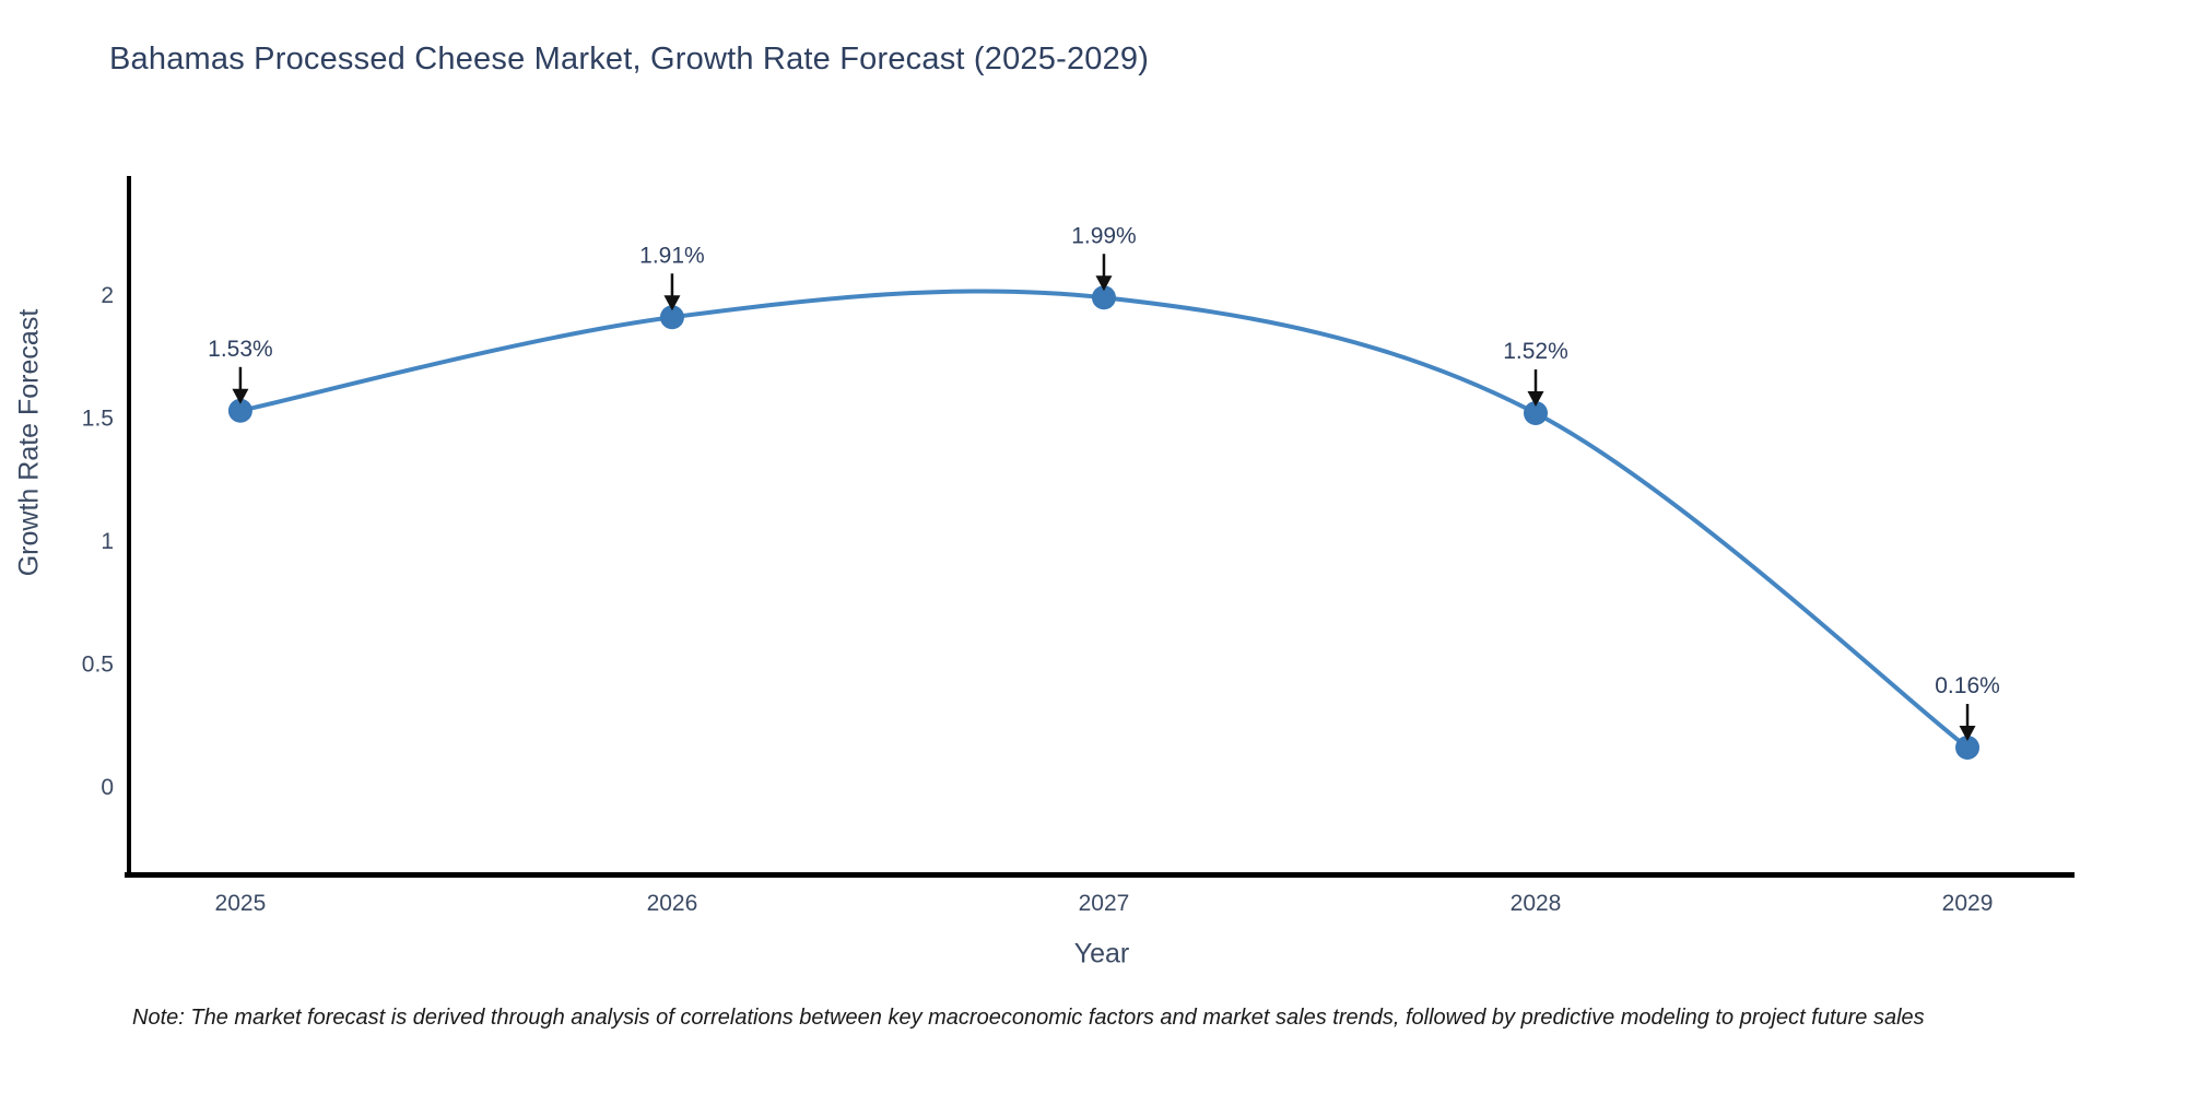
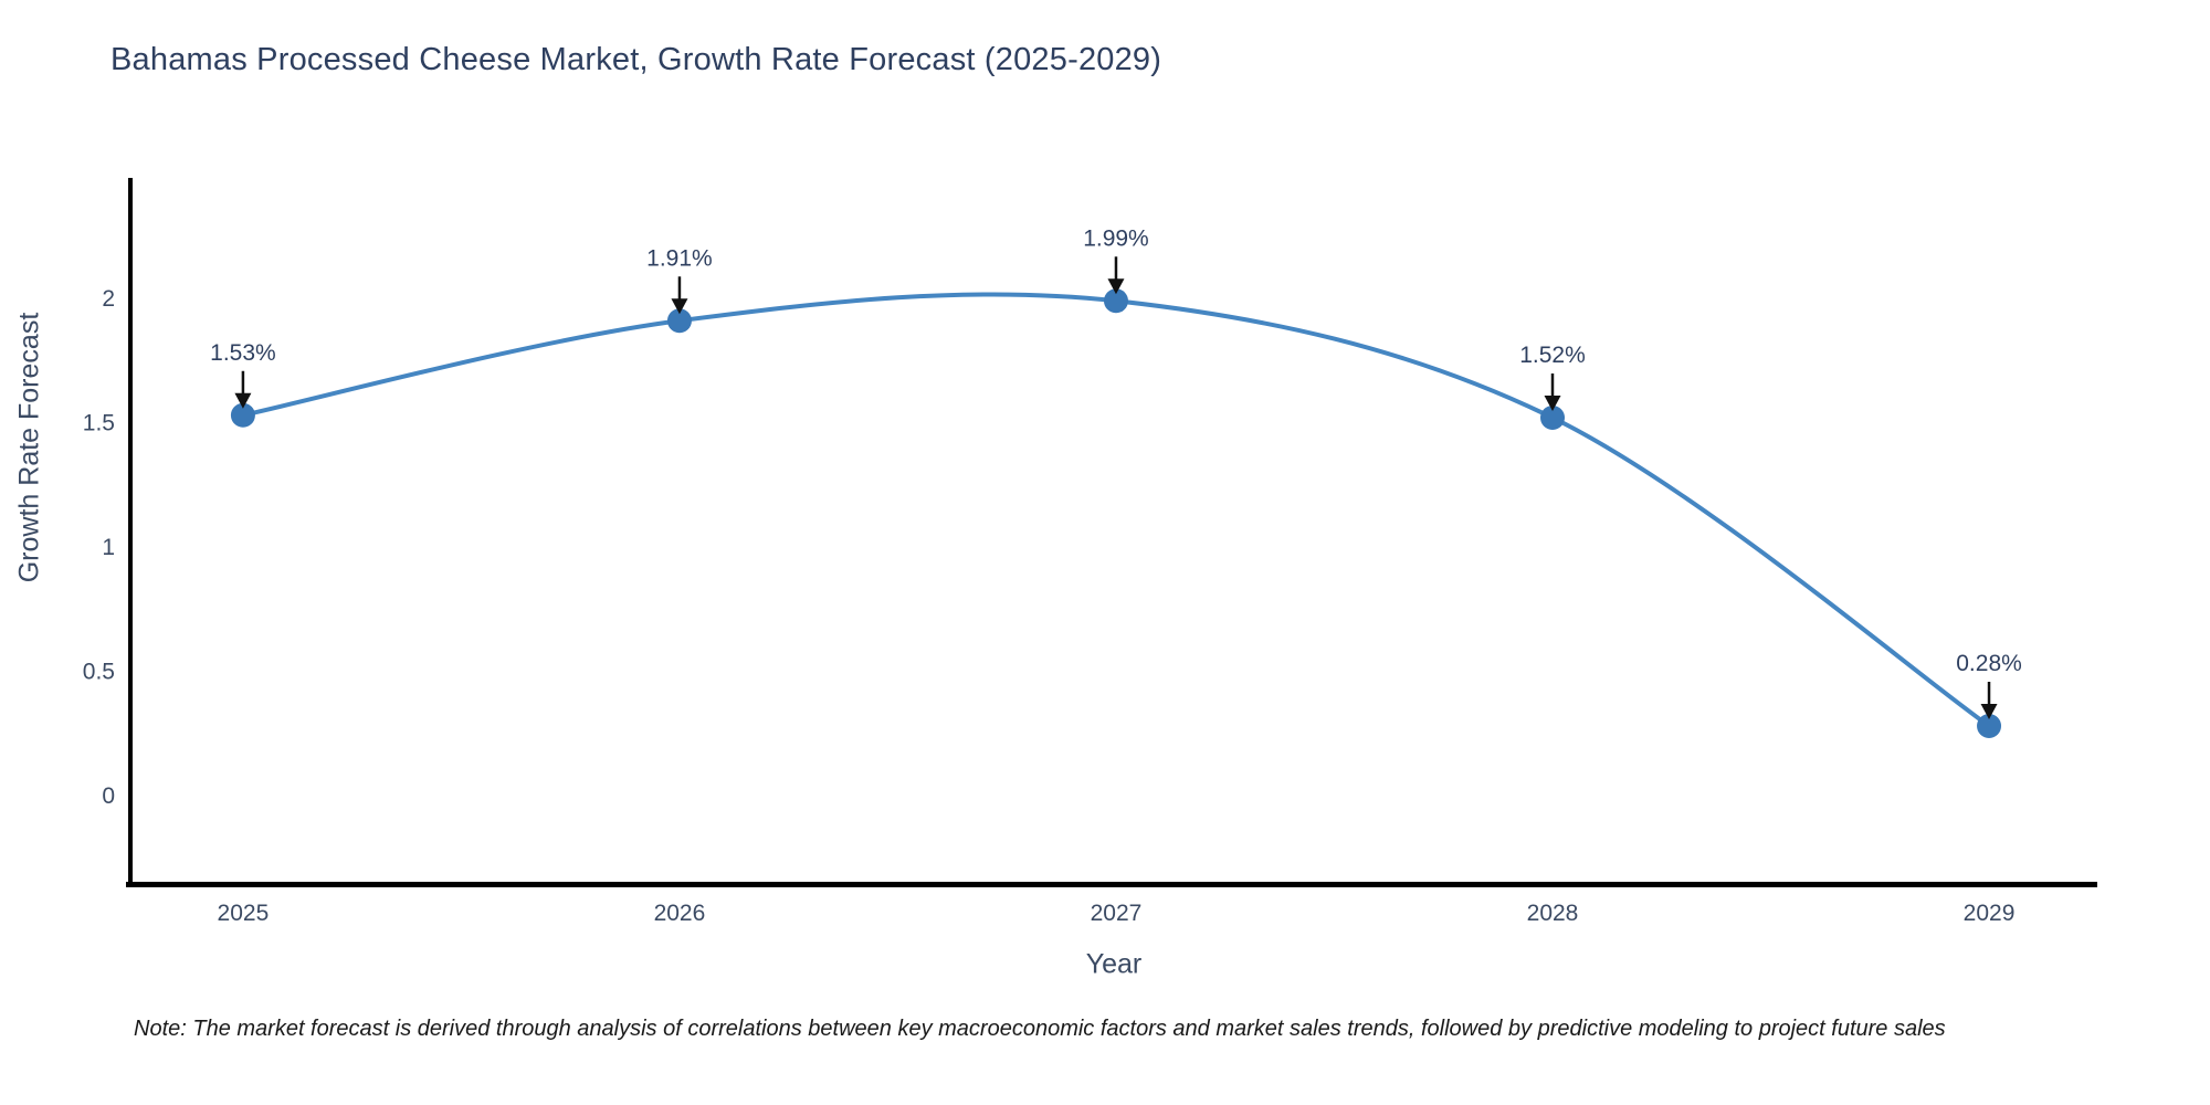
2029: 0.16% -> 0.28%
